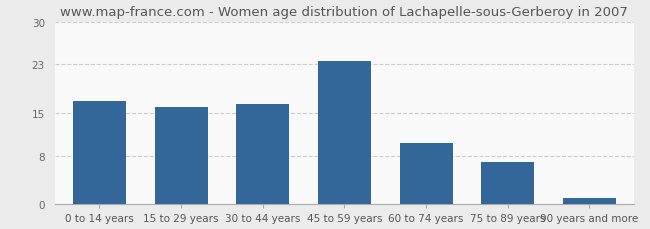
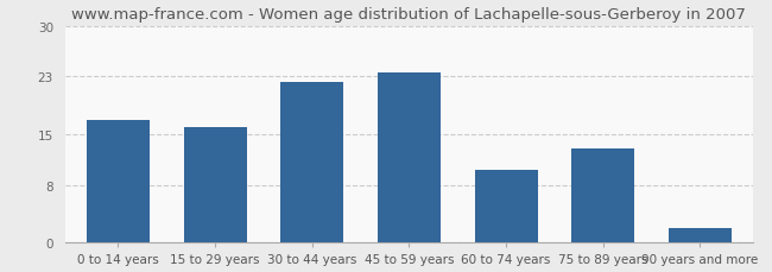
30 to 44 years: 16.5 -> 22.2
75 to 89 years: 7.0 -> 13.0
90 years and more: 1.0 -> 2.0
